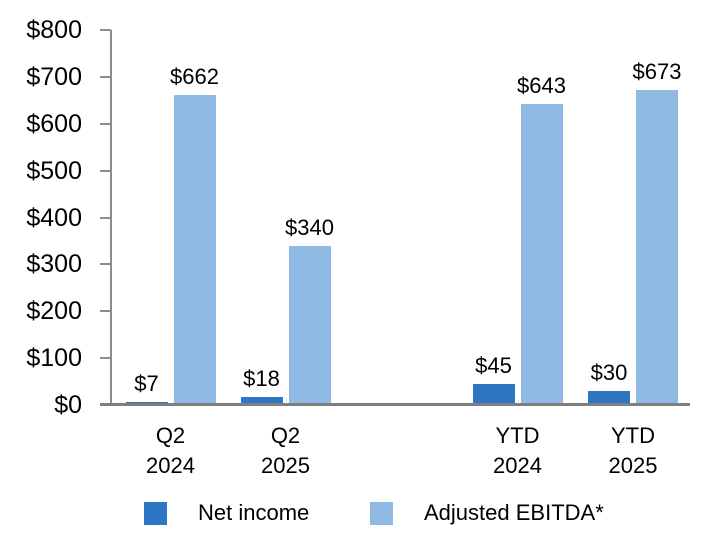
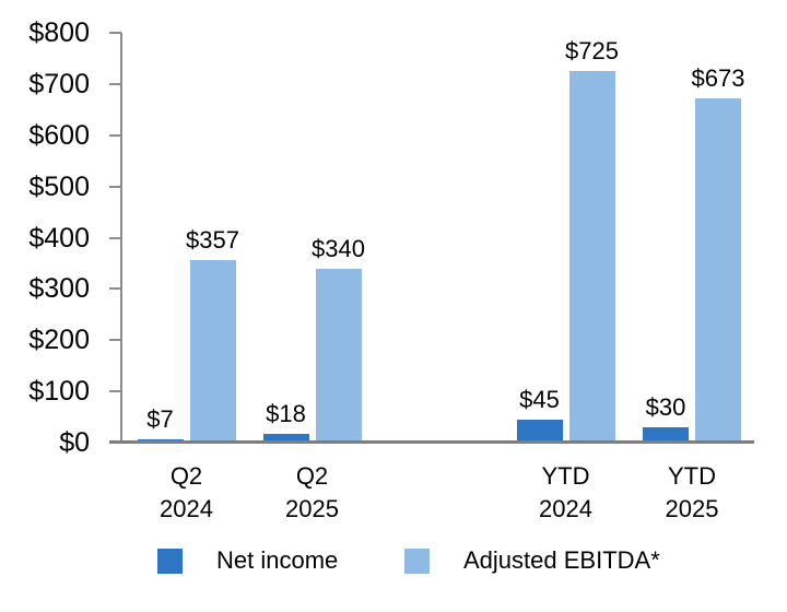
Adjusted EBITDA*/Q2 2024: $662 -> $357
Adjusted EBITDA*/YTD 2024: $643 -> $725
